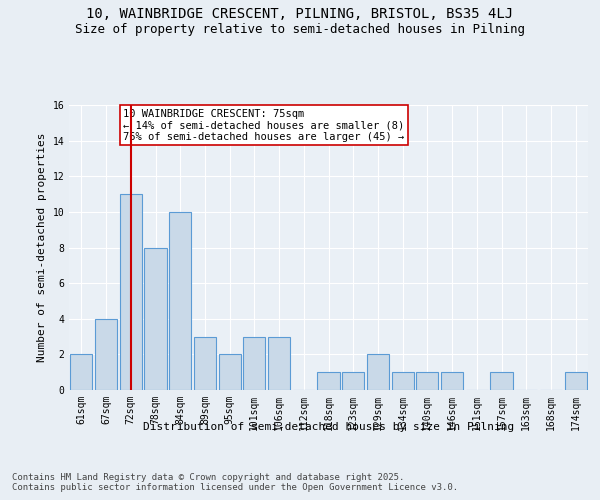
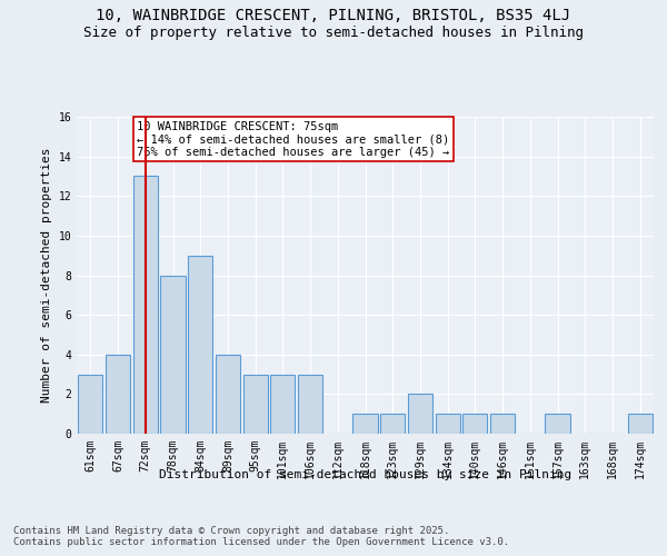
61sqm: 2 -> 3
72sqm: 11 -> 13
84sqm: 10 -> 9
89sqm: 3 -> 4
95sqm: 2 -> 3
